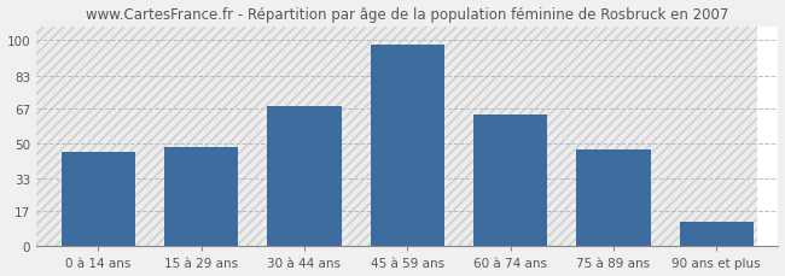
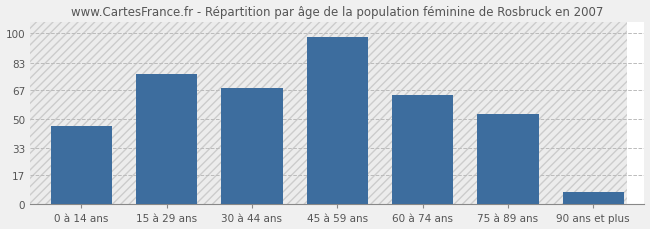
15 à 29 ans: 48 -> 76
75 à 89 ans: 47 -> 53
90 ans et plus: 12 -> 7
